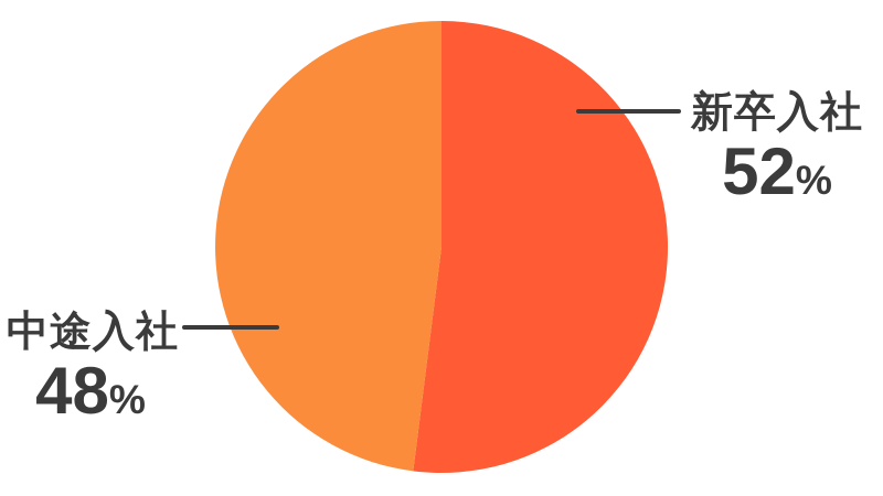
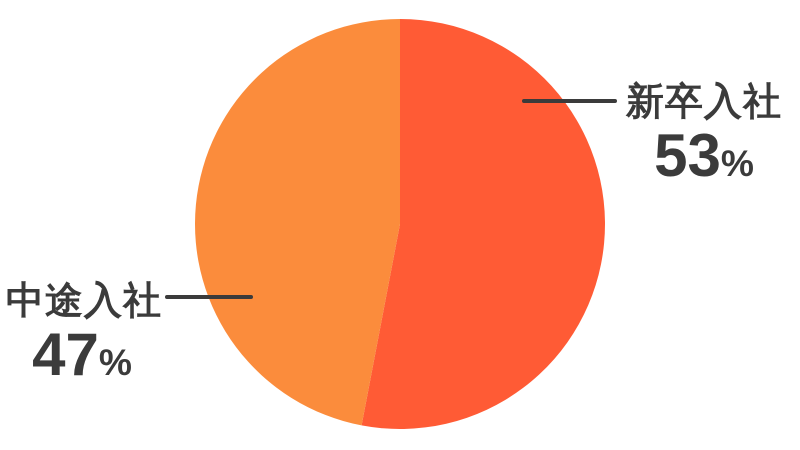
新卒入社: 52 -> 53
中途入社: 48 -> 47
